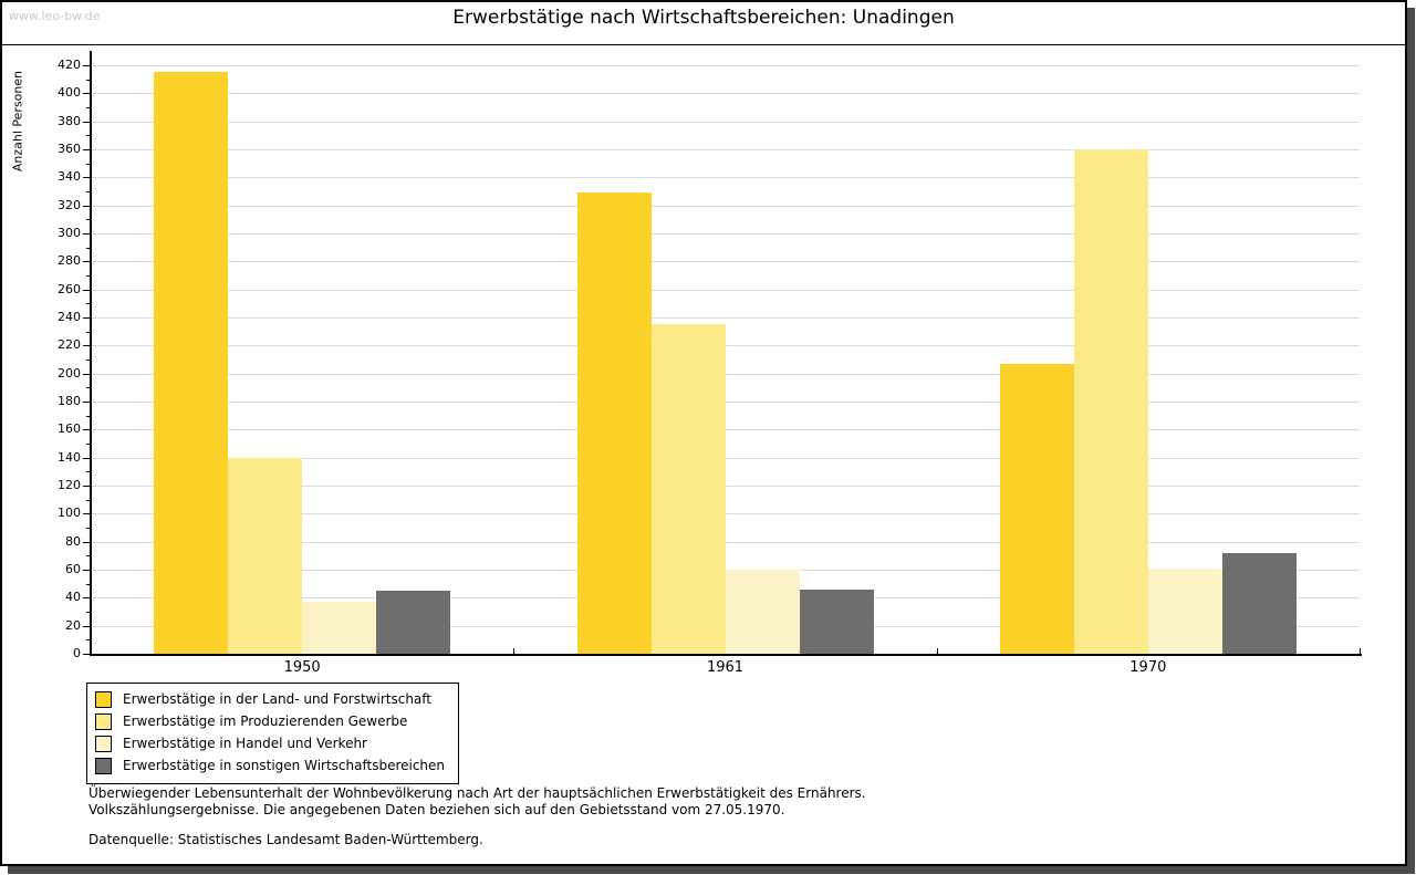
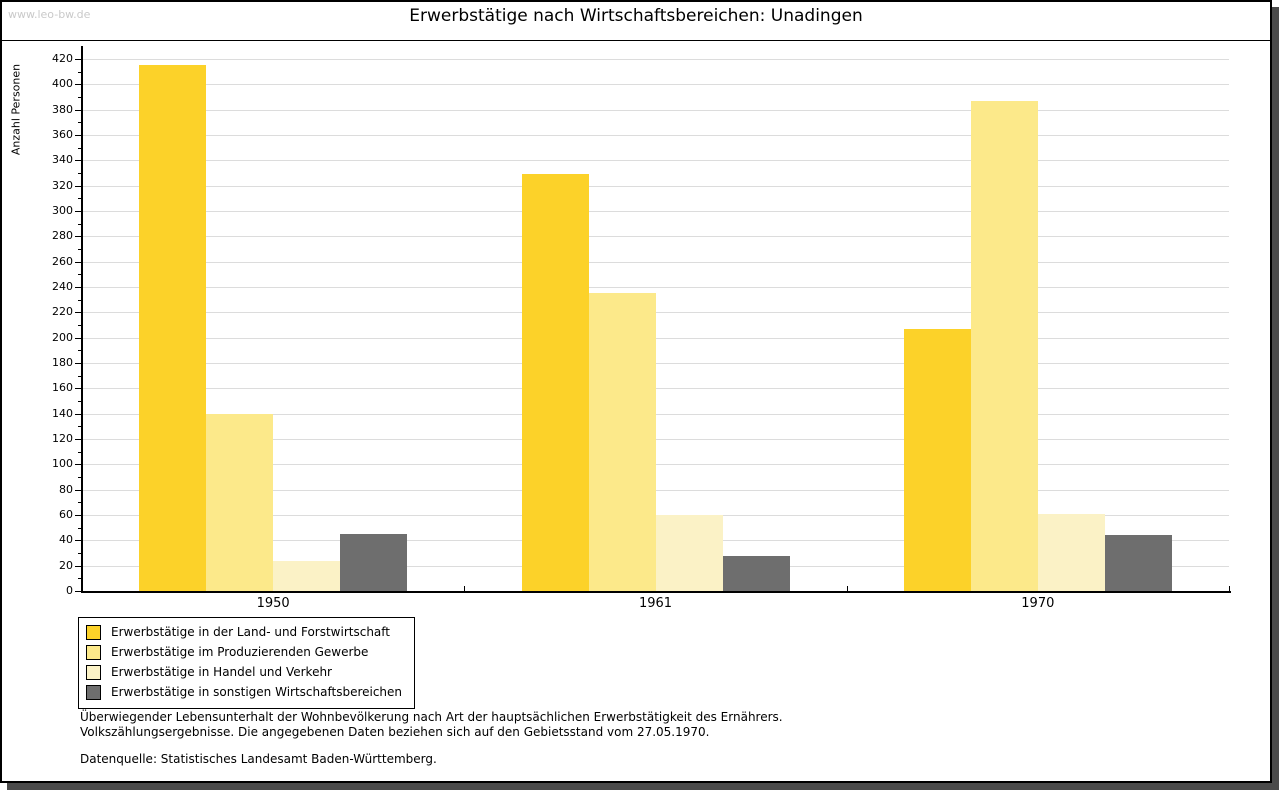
Erwerbstätige in Handel und Verkehr/1950: 37 -> 24
Erwerbstätige in sonstigen Wirtschaftsbereichen/1961: 46 -> 28
Erwerbstätige im Produzierenden Gewerbe/1970: 360 -> 387
Erwerbstätige in sonstigen Wirtschaftsbereichen/1970: 72 -> 44
